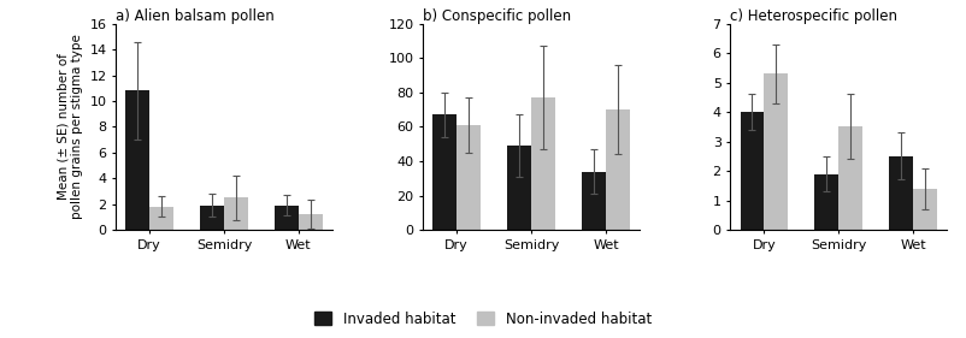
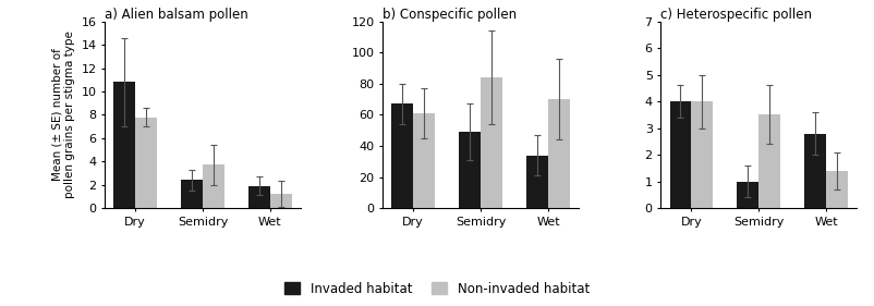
a) Alien balsam pollen/Non-invaded habitat/Dry: 1.8 -> 7.8
a) Alien balsam pollen/Invaded habitat/Semidry: 1.9 -> 2.4
a) Alien balsam pollen/Non-invaded habitat/Semidry: 2.5 -> 3.7
b) Conspecific pollen/Non-invaded habitat/Semidry: 77 -> 84
c) Heterospecific pollen/Non-invaded habitat/Dry: 5.3 -> 4.0
c) Heterospecific pollen/Invaded habitat/Semidry: 1.9 -> 1.0
c) Heterospecific pollen/Invaded habitat/Wet: 2.5 -> 2.8
